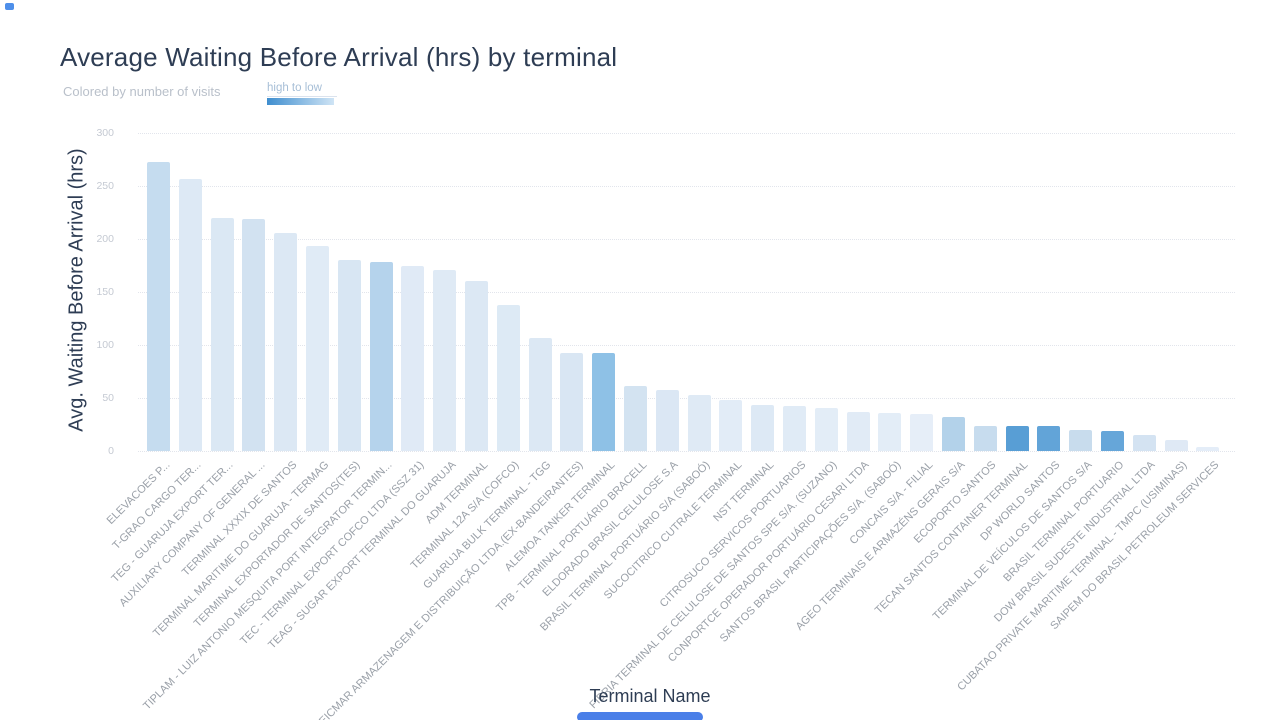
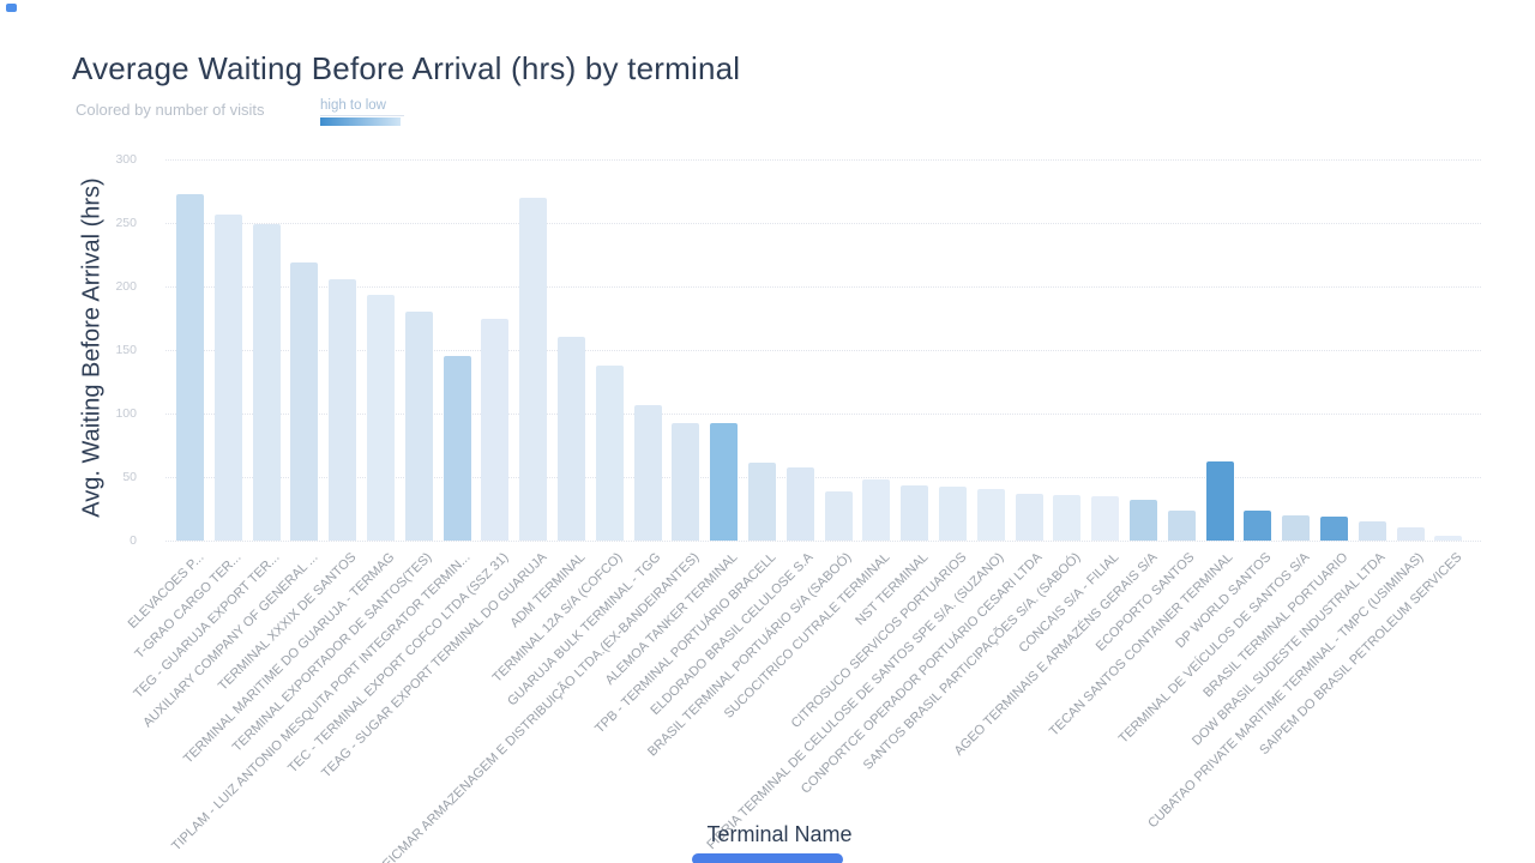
TEG - GUARUJA EXPORT TER...: 220 -> 249
TIPLAM - LUIZ ANTONIO MESQUITA PORT INTEGRATOR TERMIN...: 178 -> 145
TEAG - SUGAR EXPORT TERMINAL DO GUARUJA: 171 -> 270
BRASIL TERMINAL PORTUÁRIO S/A (SABOÓ): 53 -> 39
TECAN SANTOS CONTAINER TERMINAL: 24 -> 62
